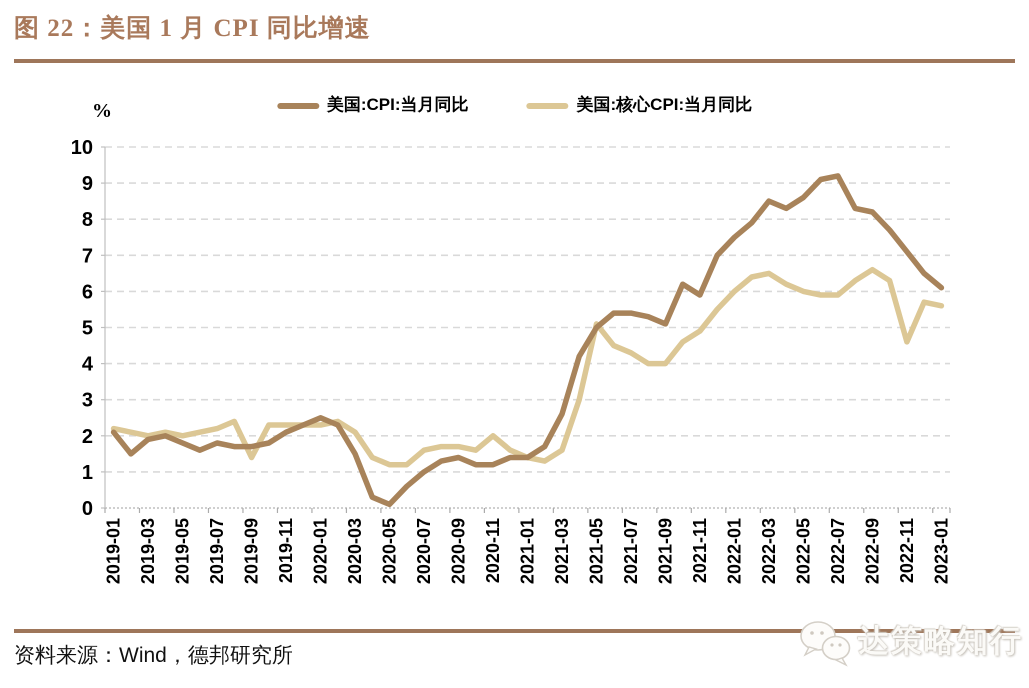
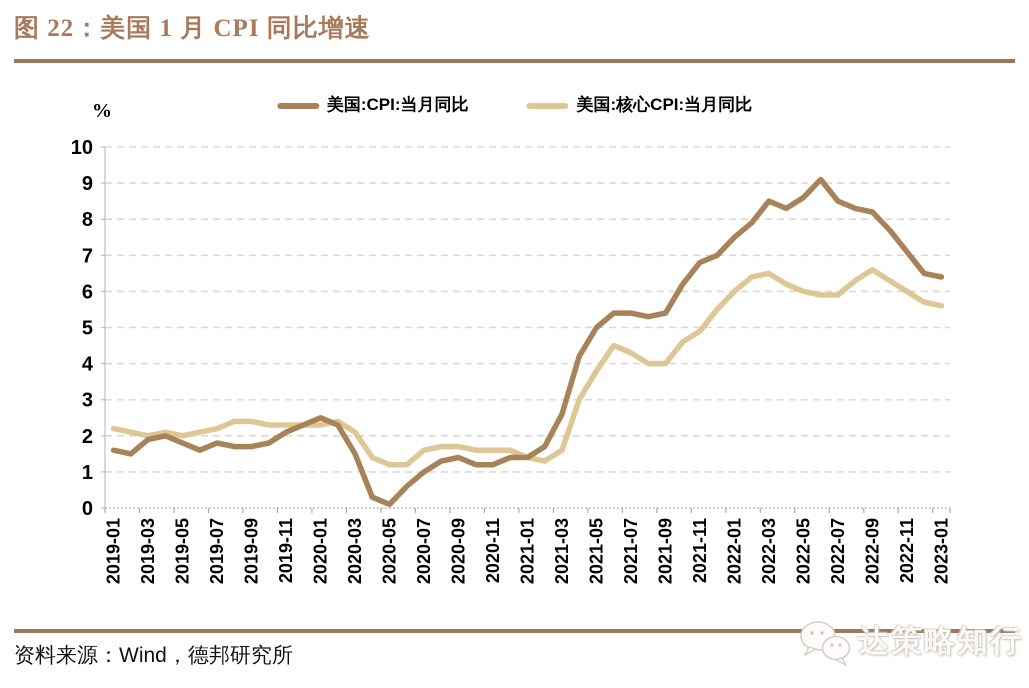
美国:CPI:当月同比/2019-01: 2.1 -> 1.6
美国:核心CPI:当月同比/2019-09: 1.4 -> 2.4
美国:核心CPI:当月同比/2020-11: 2.0 -> 1.6
美国:核心CPI:当月同比/2021-05: 5.1 -> 3.8
美国:CPI:当月同比/2021-09: 5.1 -> 5.4
美国:CPI:当月同比/2021-11: 5.9 -> 6.8
美国:CPI:当月同比/2022-07: 9.2 -> 8.5
美国:核心CPI:当月同比/2022-11: 4.6 -> 6.0
美国:CPI:当月同比/2023-01: 6.1 -> 6.4
